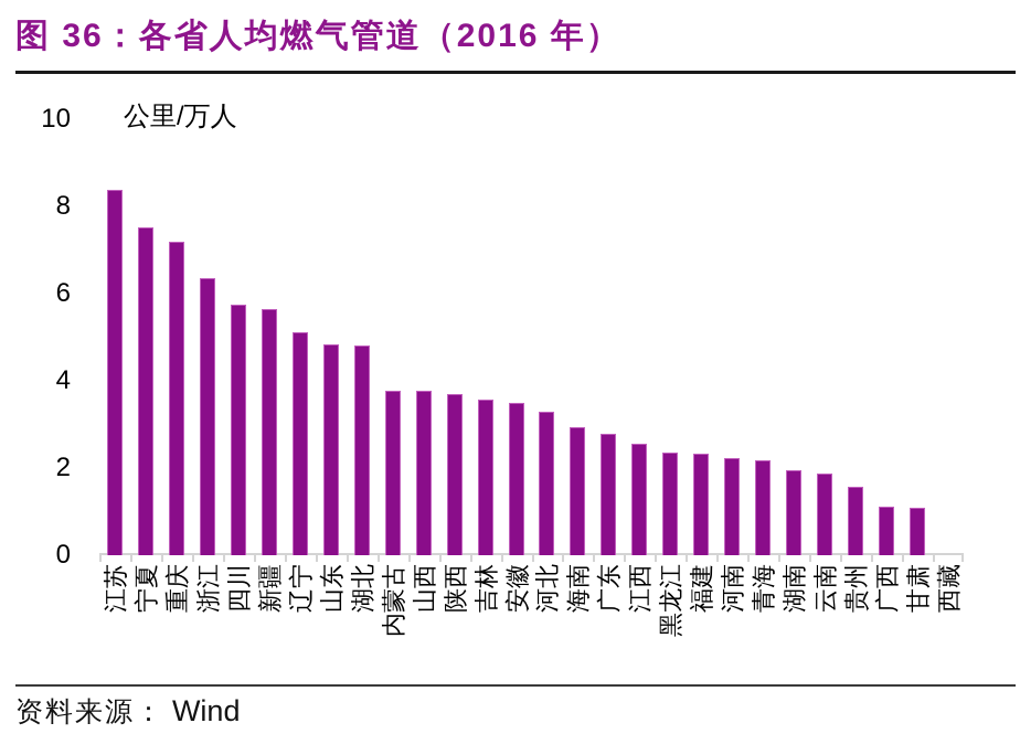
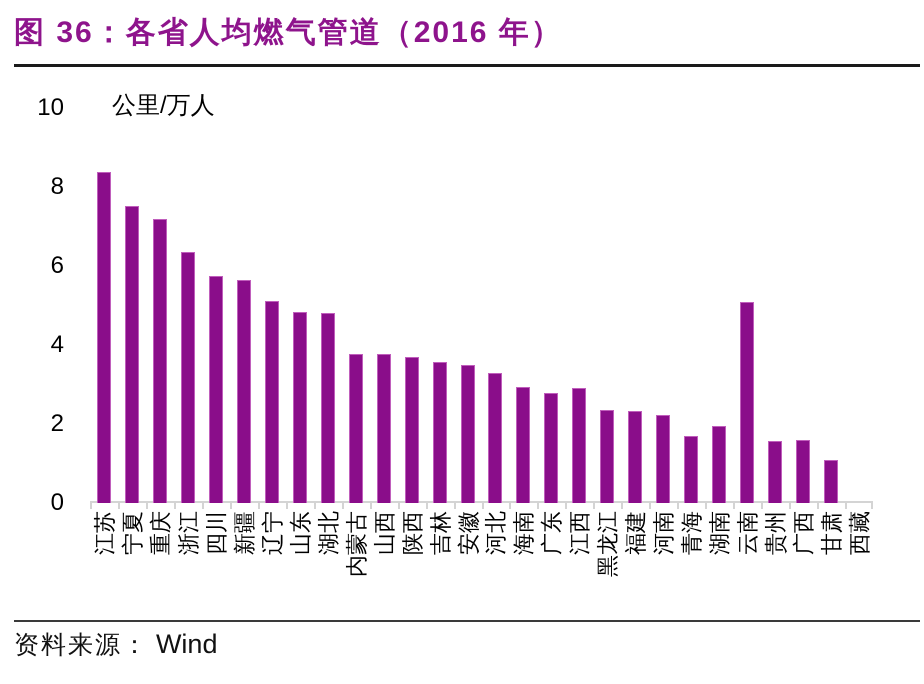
江西: 2.6 -> 2.9
青海: 2.2 -> 1.7
云南: 1.9 -> 5.1
广西: 1.1 -> 1.6
